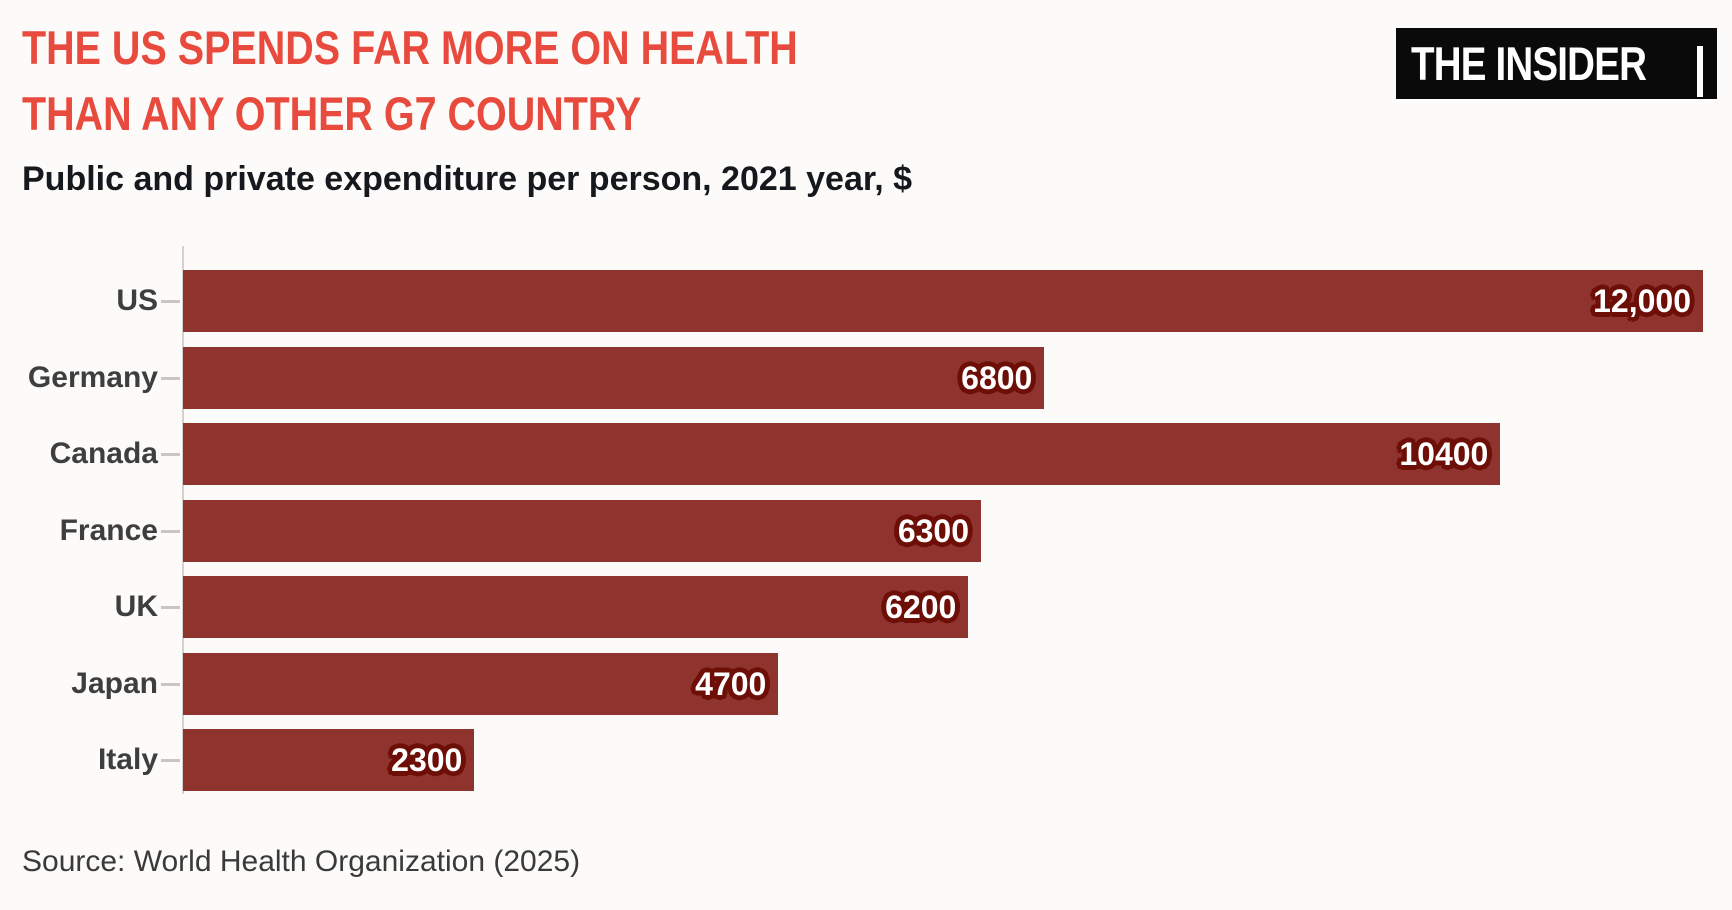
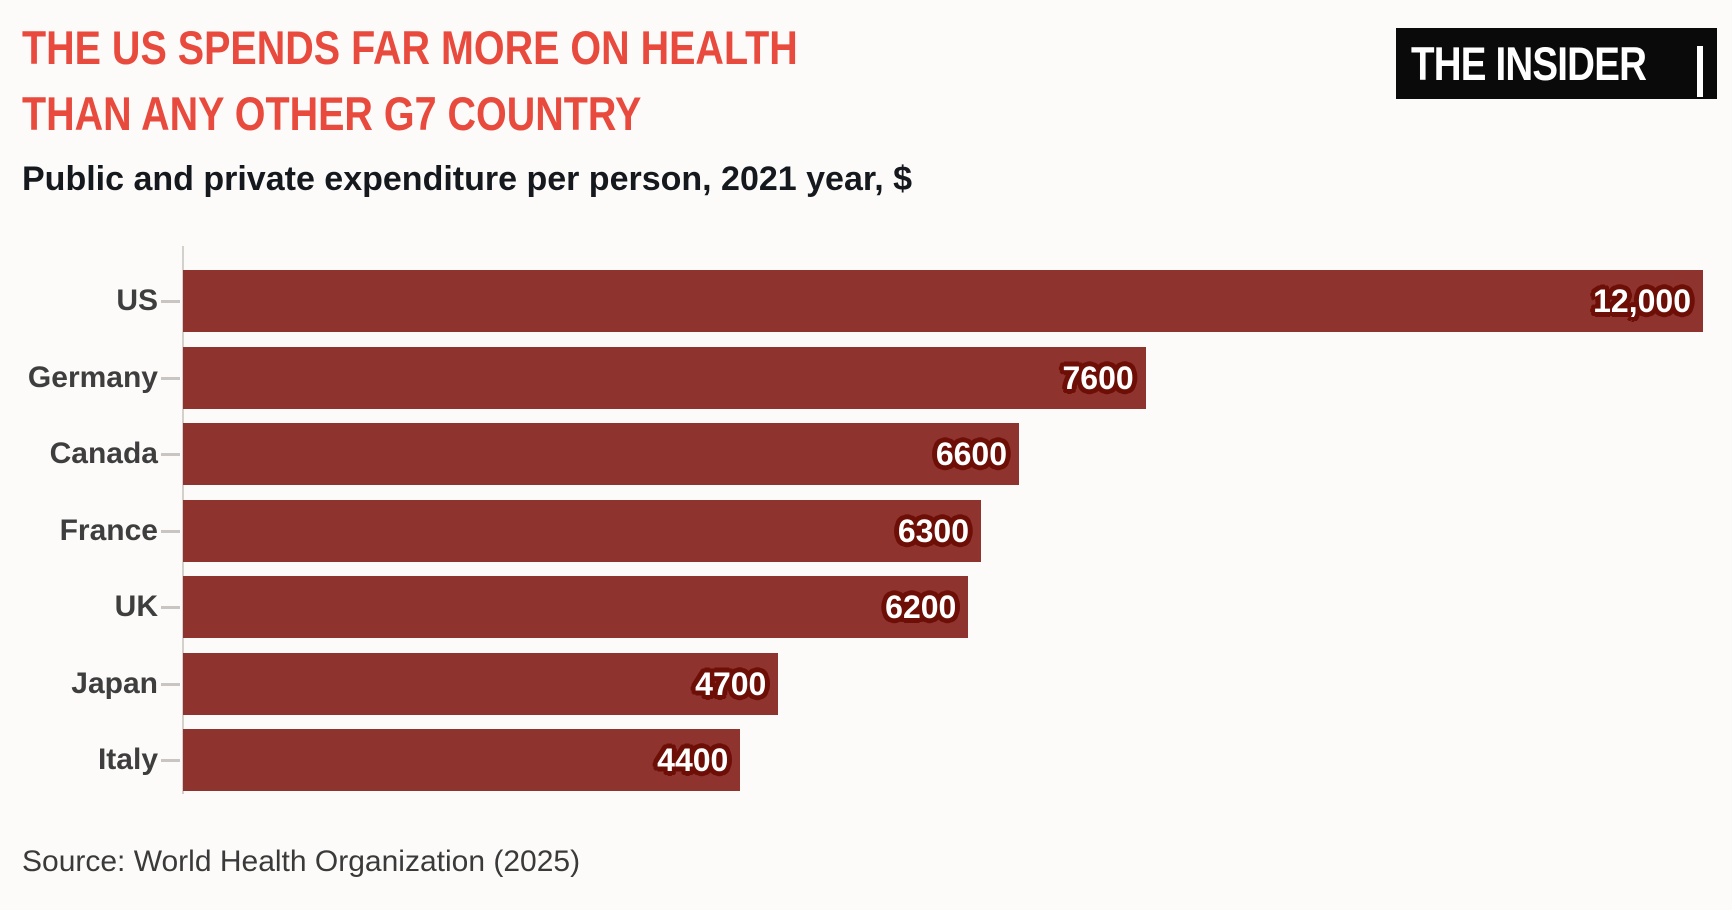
Germany: 6800 -> 7600
Canada: 10400 -> 6600
Italy: 2300 -> 4400
